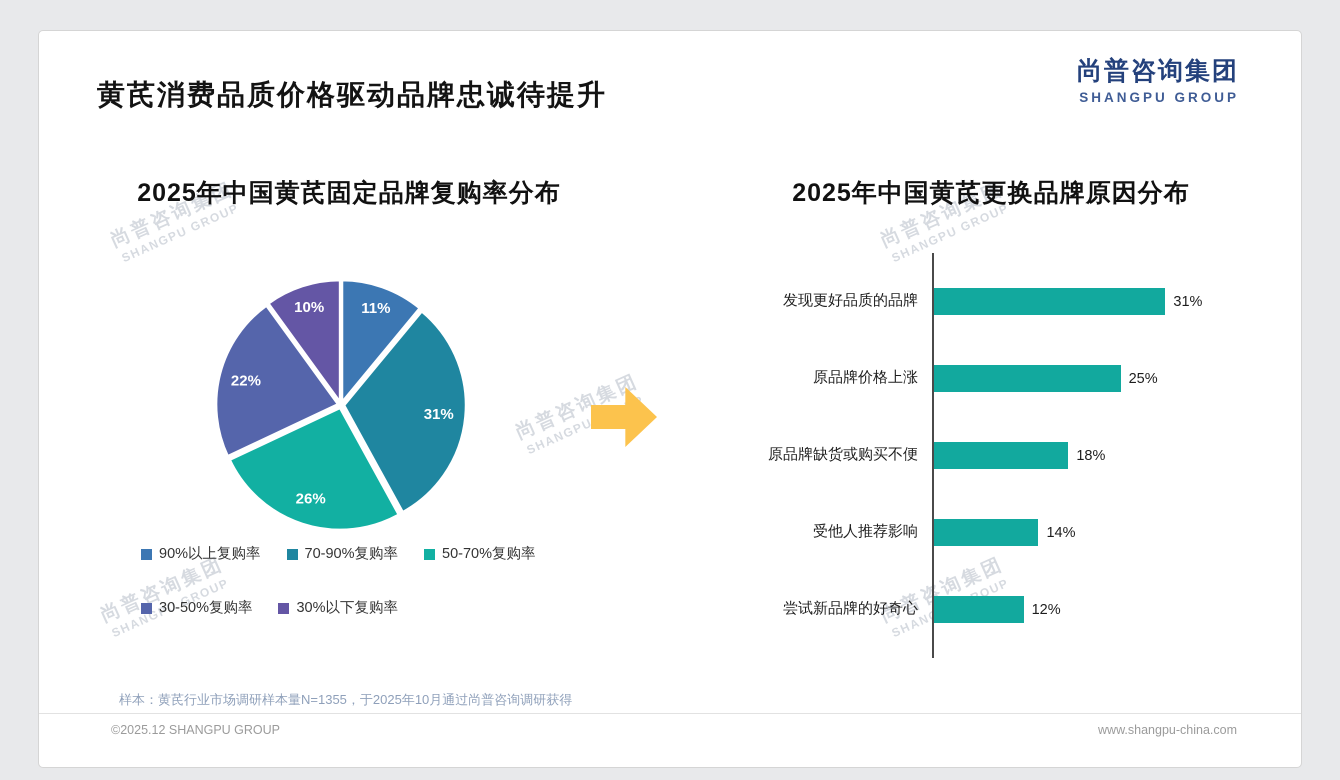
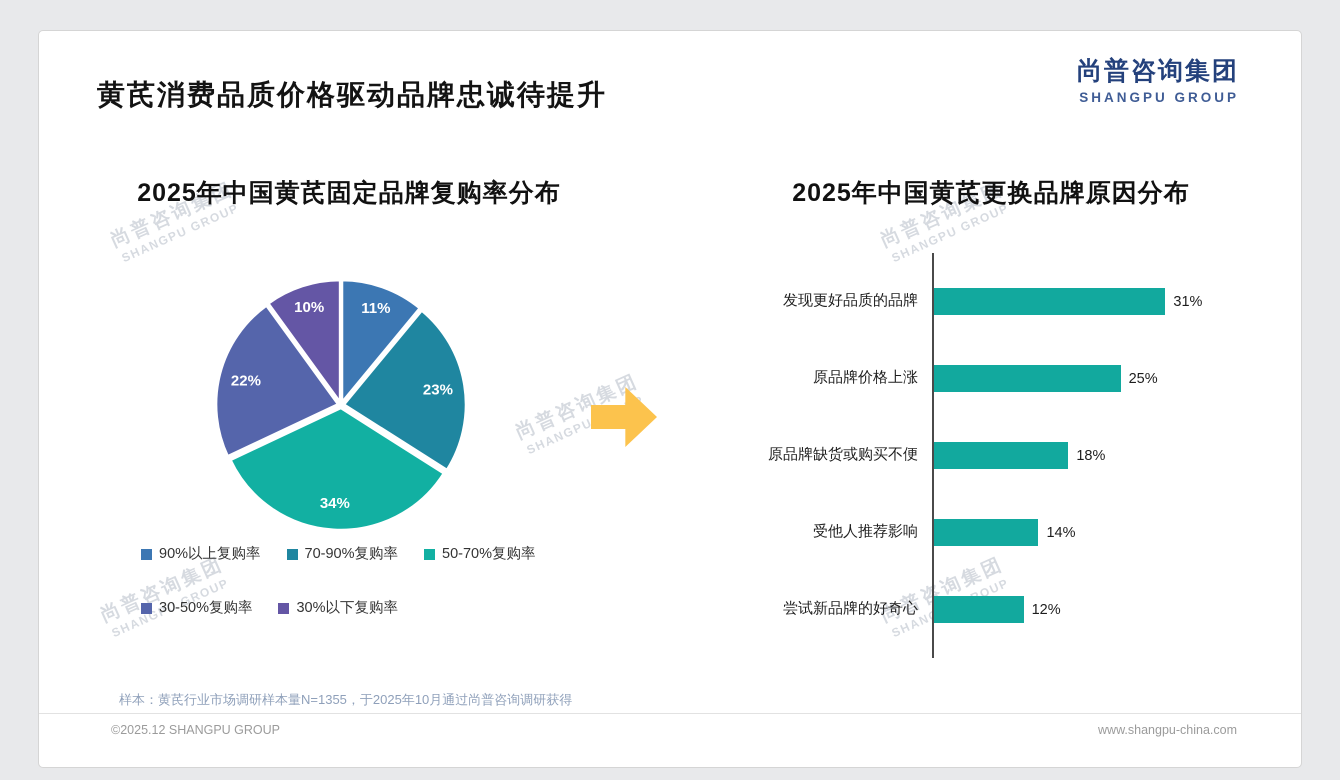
2025年中国黄芪固定品牌复购率分布/70-90%复购率: 31% -> 23%
2025年中国黄芪固定品牌复购率分布/50-70%复购率: 26% -> 34%
